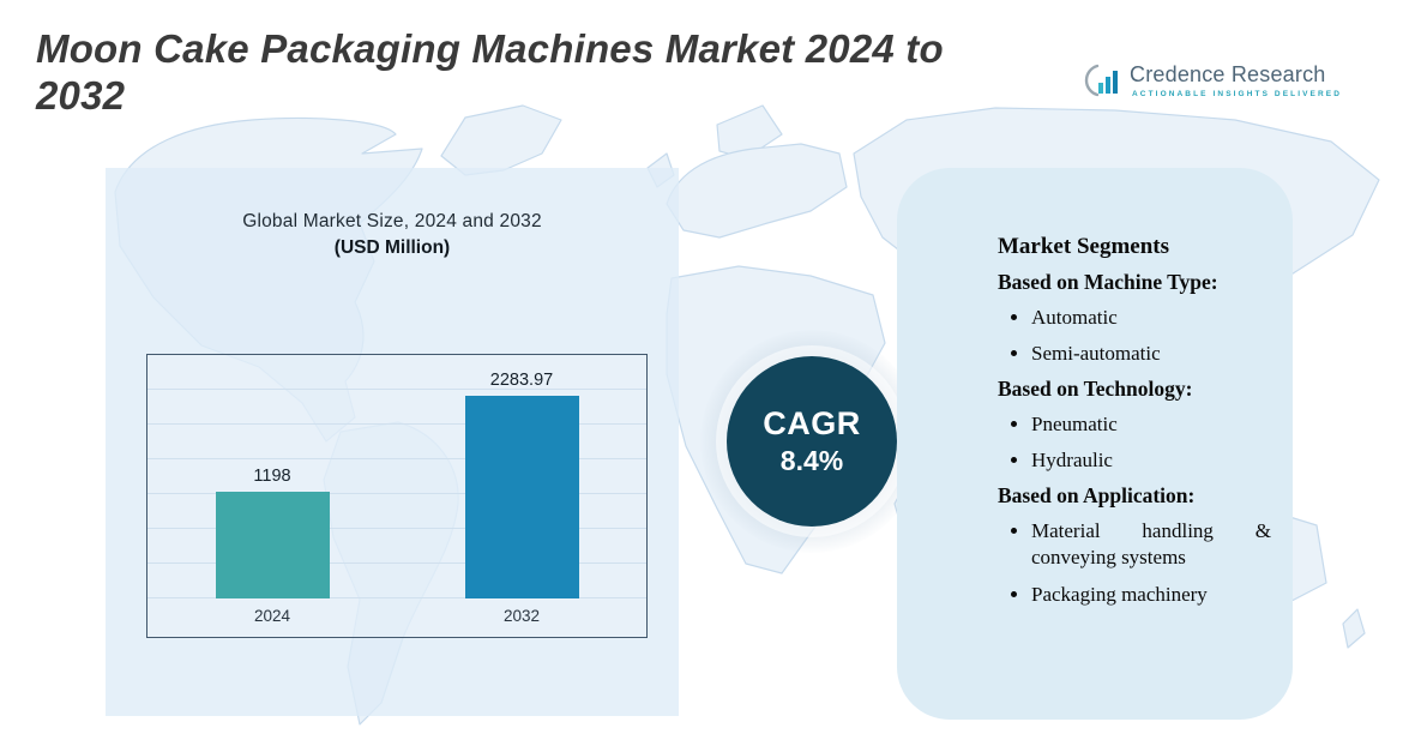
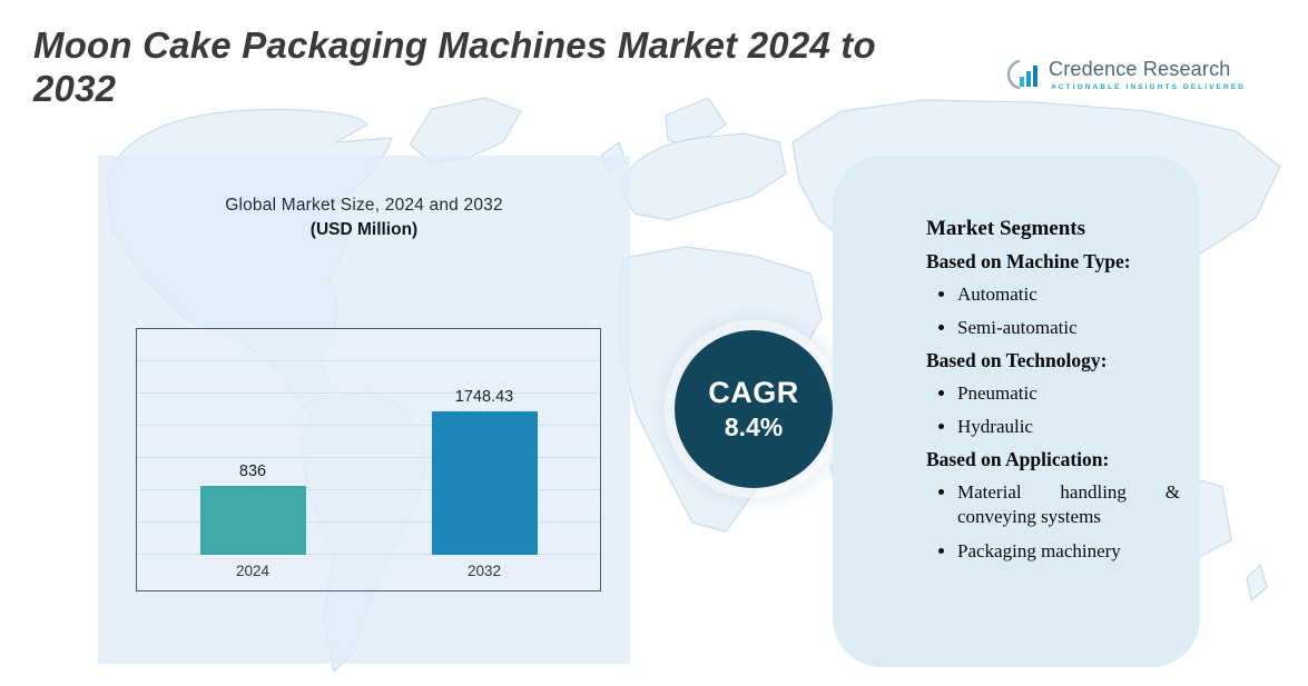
2024: 1198 -> 836
2032: 2283.97 -> 1748.43
